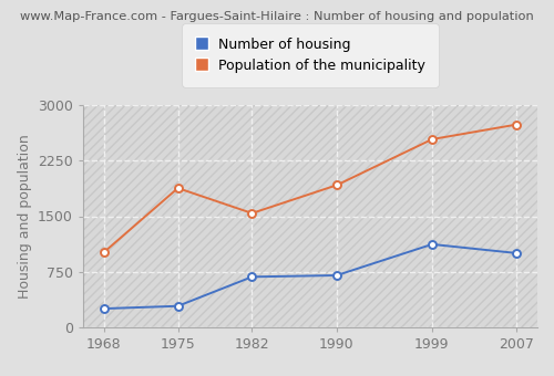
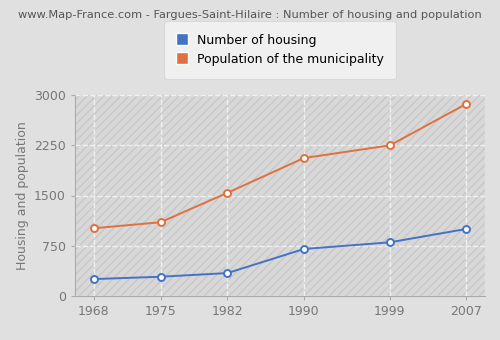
Population of the municipality/1975: 1880 -> 1100
Number of housing/1982: 680 -> 340
Population of the municipality/1990: 1920 -> 2060
Number of housing/1999: 1120 -> 800
Population of the municipality/1999: 2540 -> 2250
Population of the municipality/2007: 2740 -> 2870
